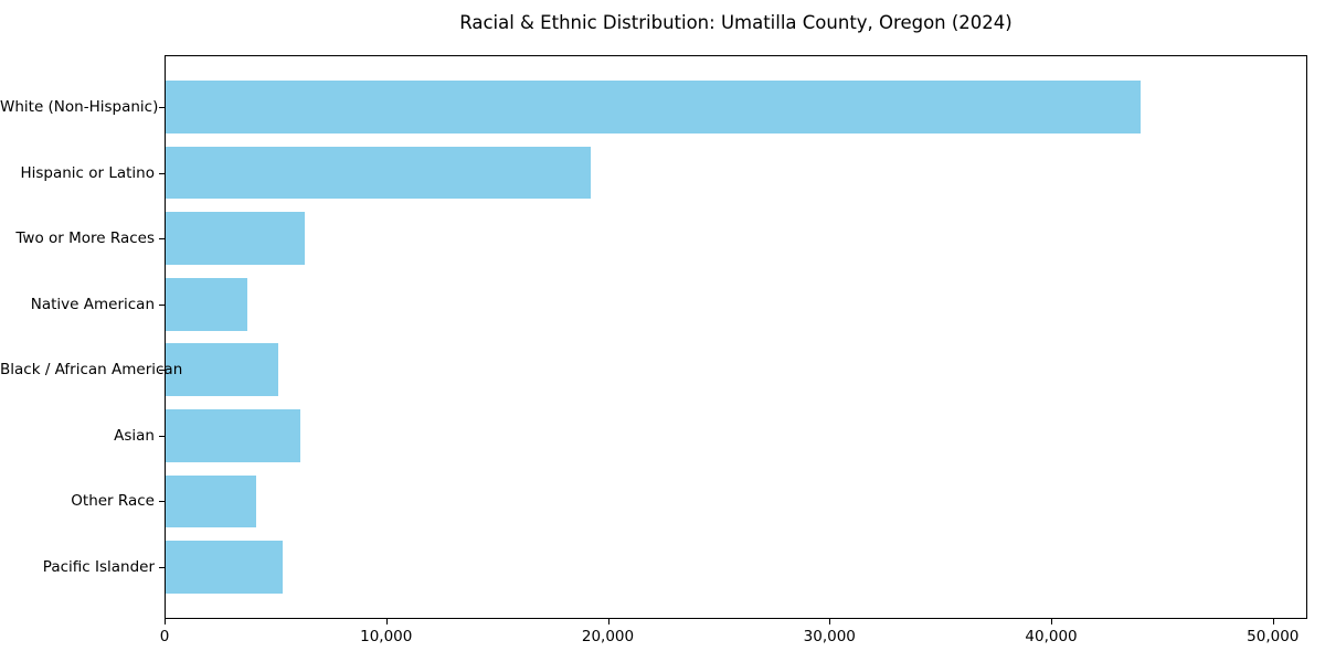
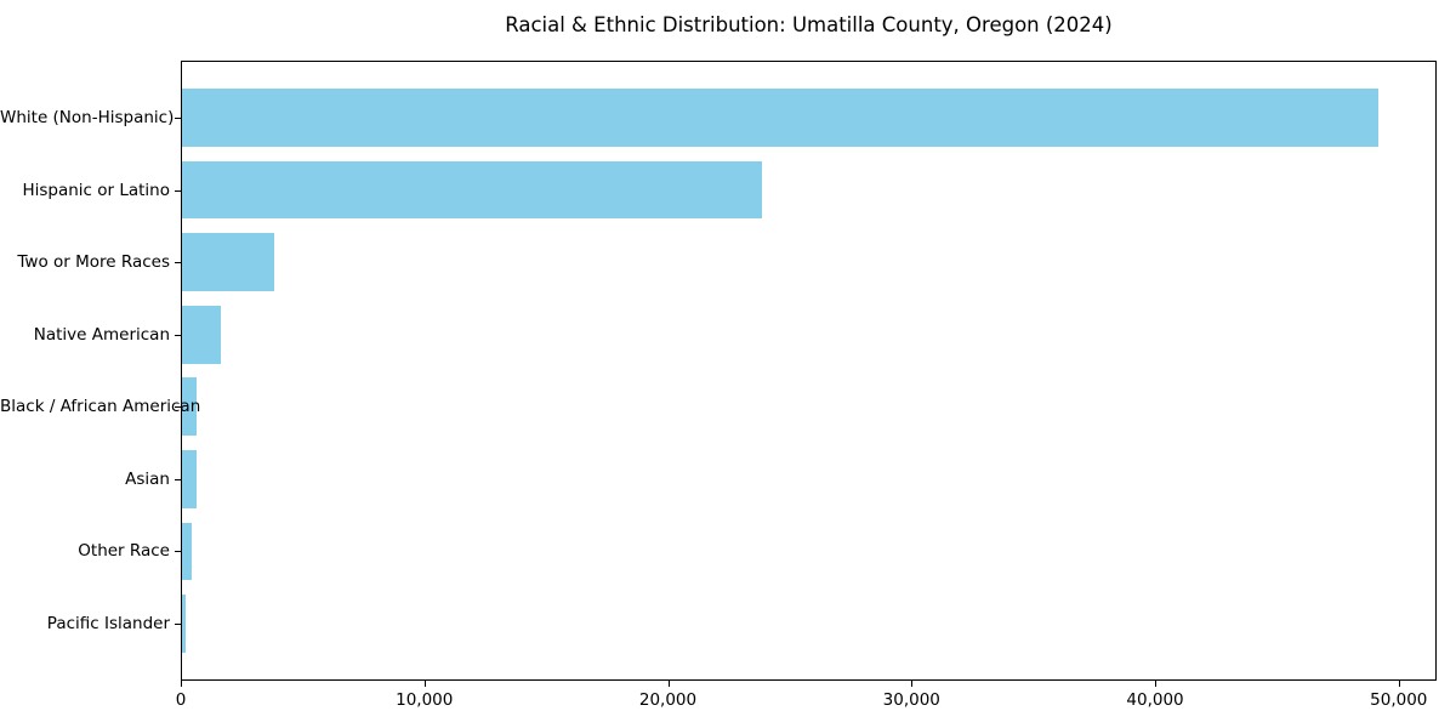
White (Non-Hispanic): 44000 -> 49100
Hispanic or Latino: 19200 -> 23800
Two or More Races: 6300 -> 3800
Native American: 3700 -> 1600
Black / African American: 5100 -> 600
Asian: 6100 -> 600
Other Race: 4100 -> 400
Pacific Islander: 5300 -> 200
